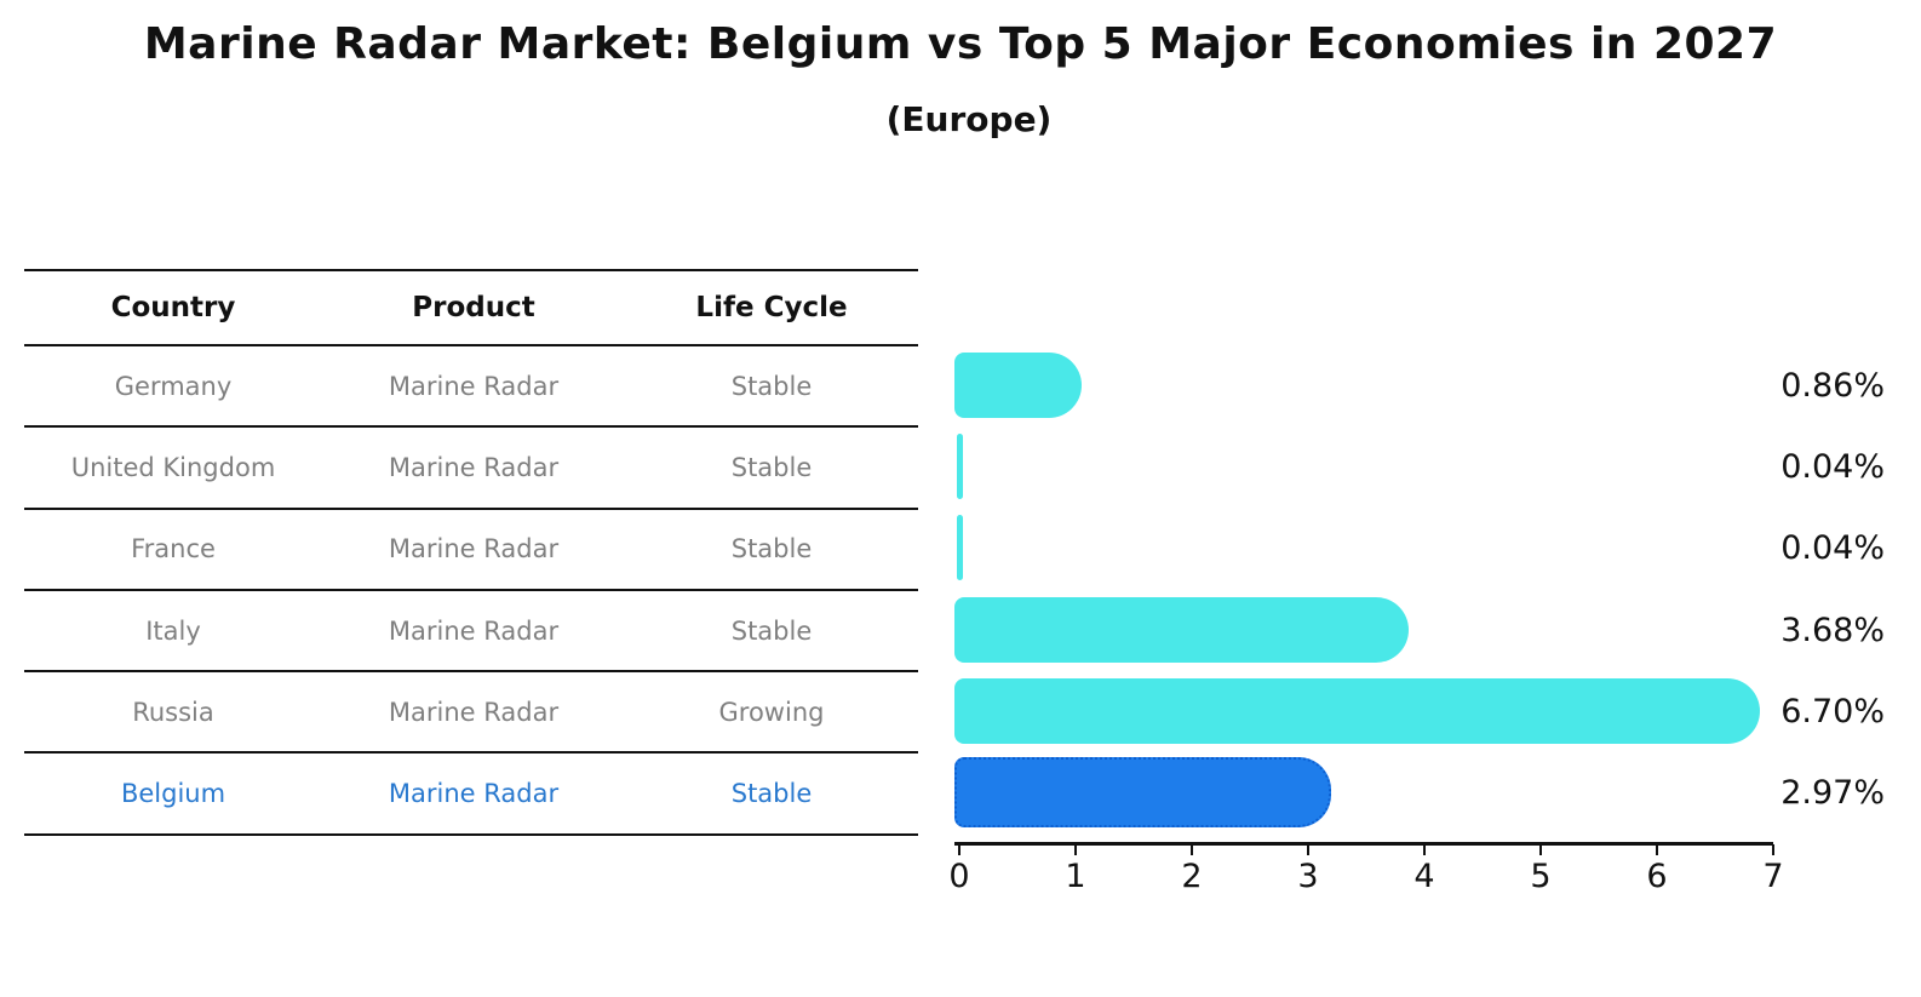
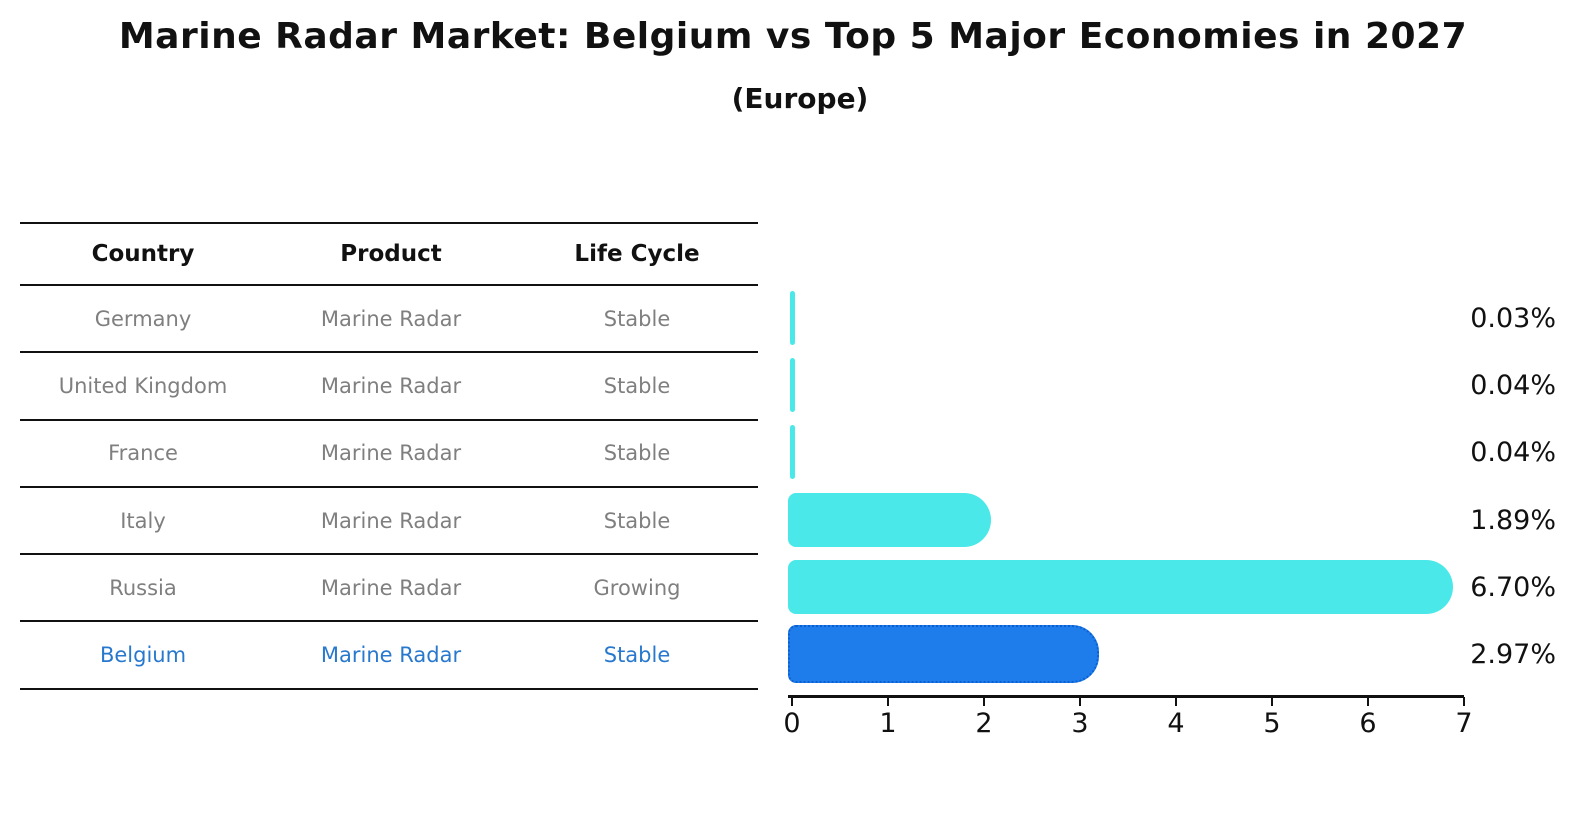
Germany: 0.86% -> 0.03%
Italy: 3.68% -> 1.89%
